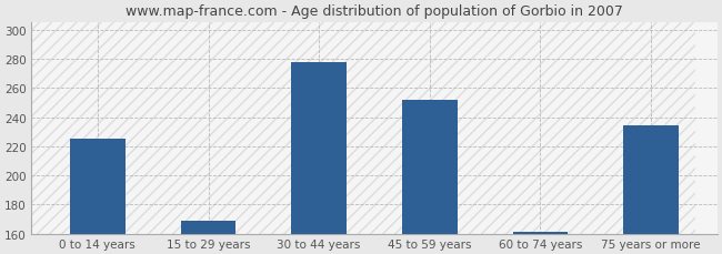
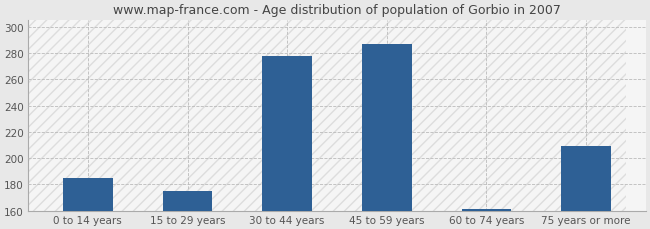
0 to 14 years: 225 -> 185
15 to 29 years: 169 -> 175
45 to 59 years: 252 -> 287
75 years or more: 234 -> 209
